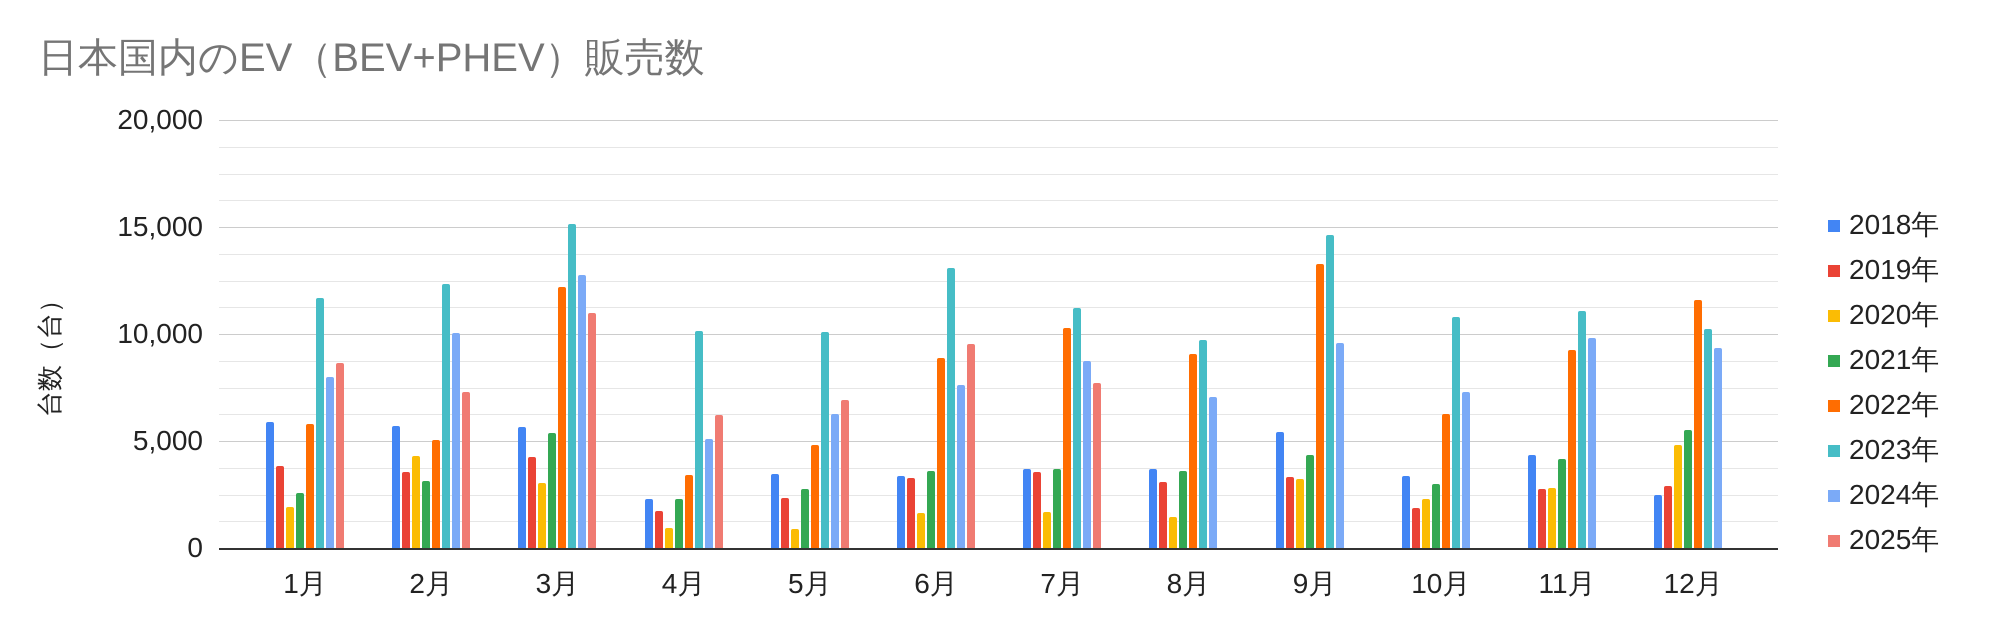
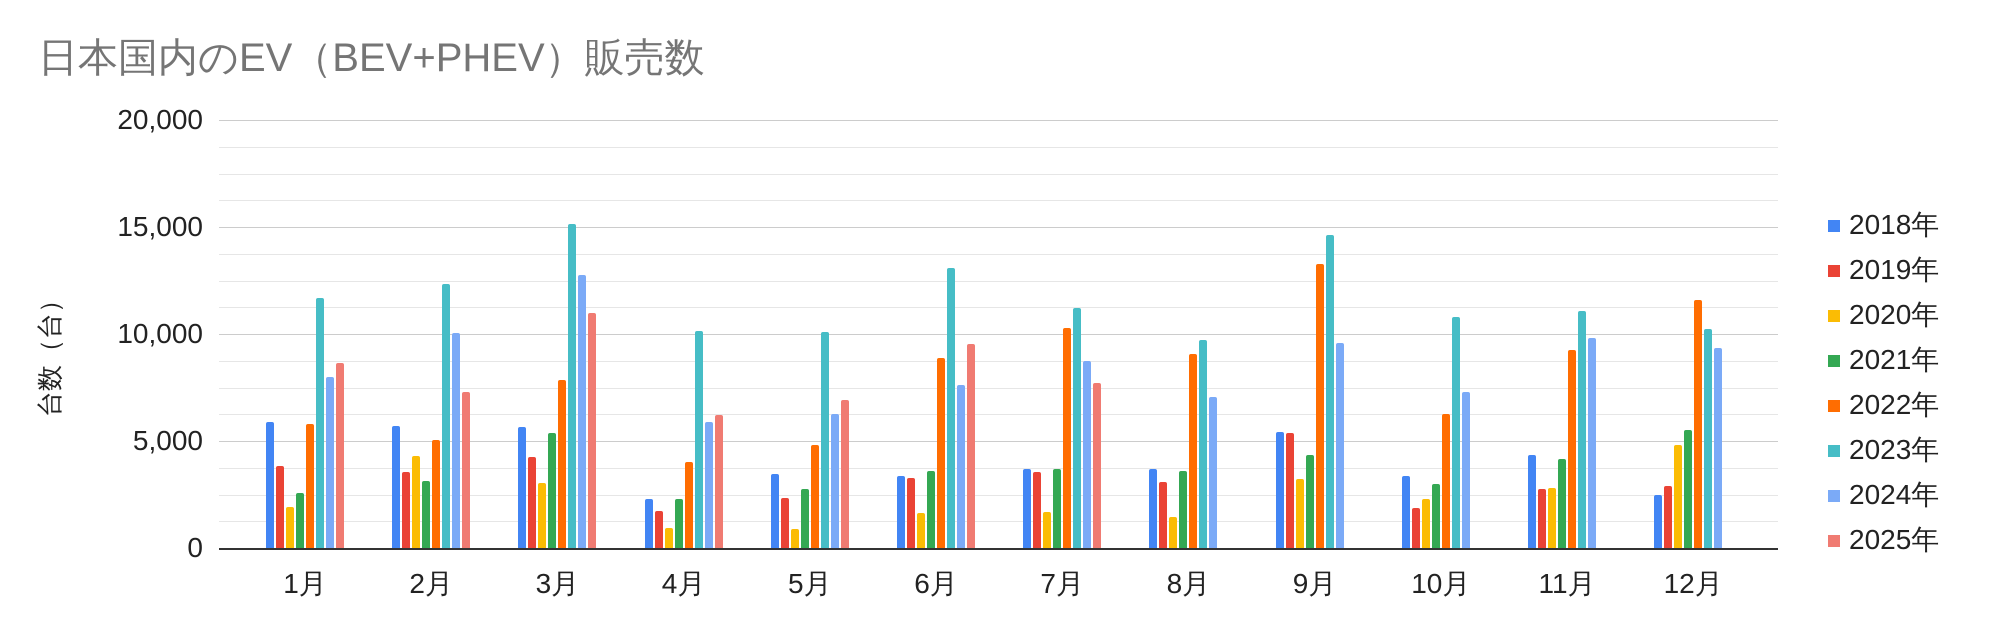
2022年/3月: 12200 -> 7800
2022年/4月: 3400 -> 4000
2024年/4月: 5100 -> 5900
2019年/9月: 3300 -> 5400
